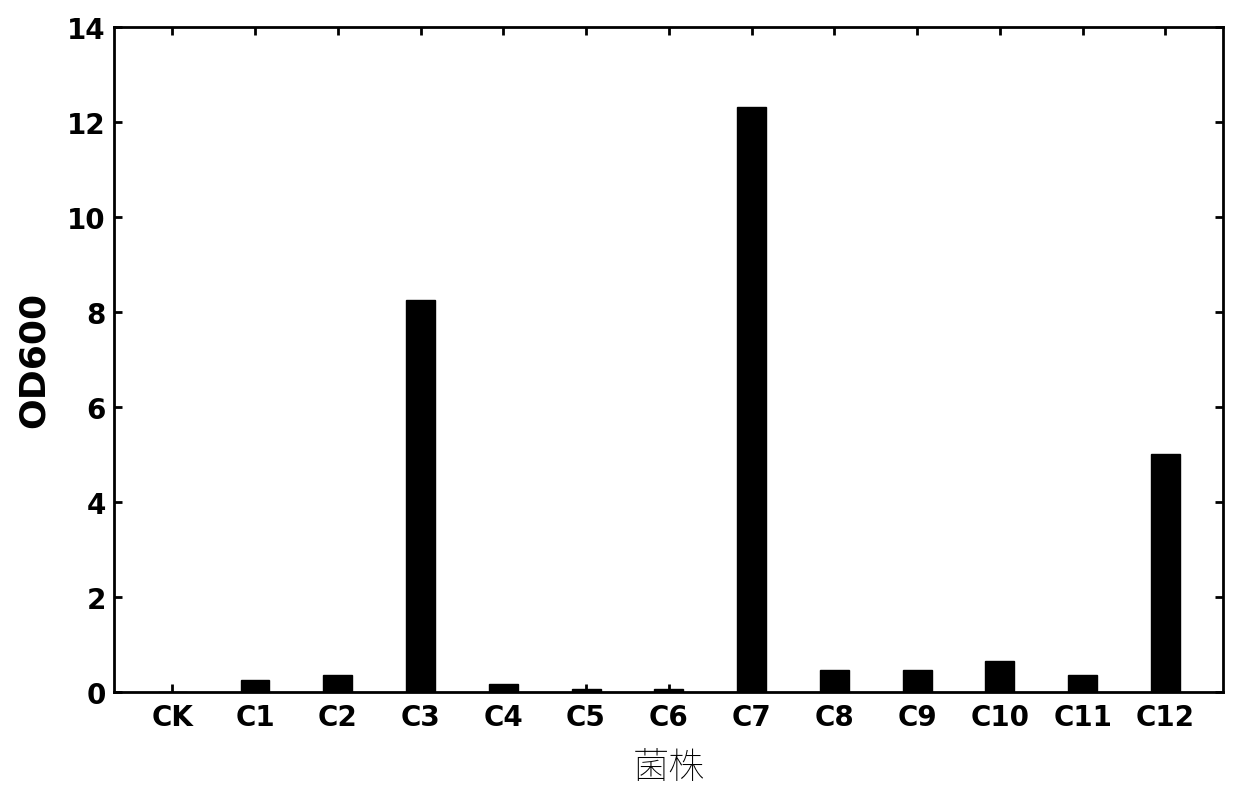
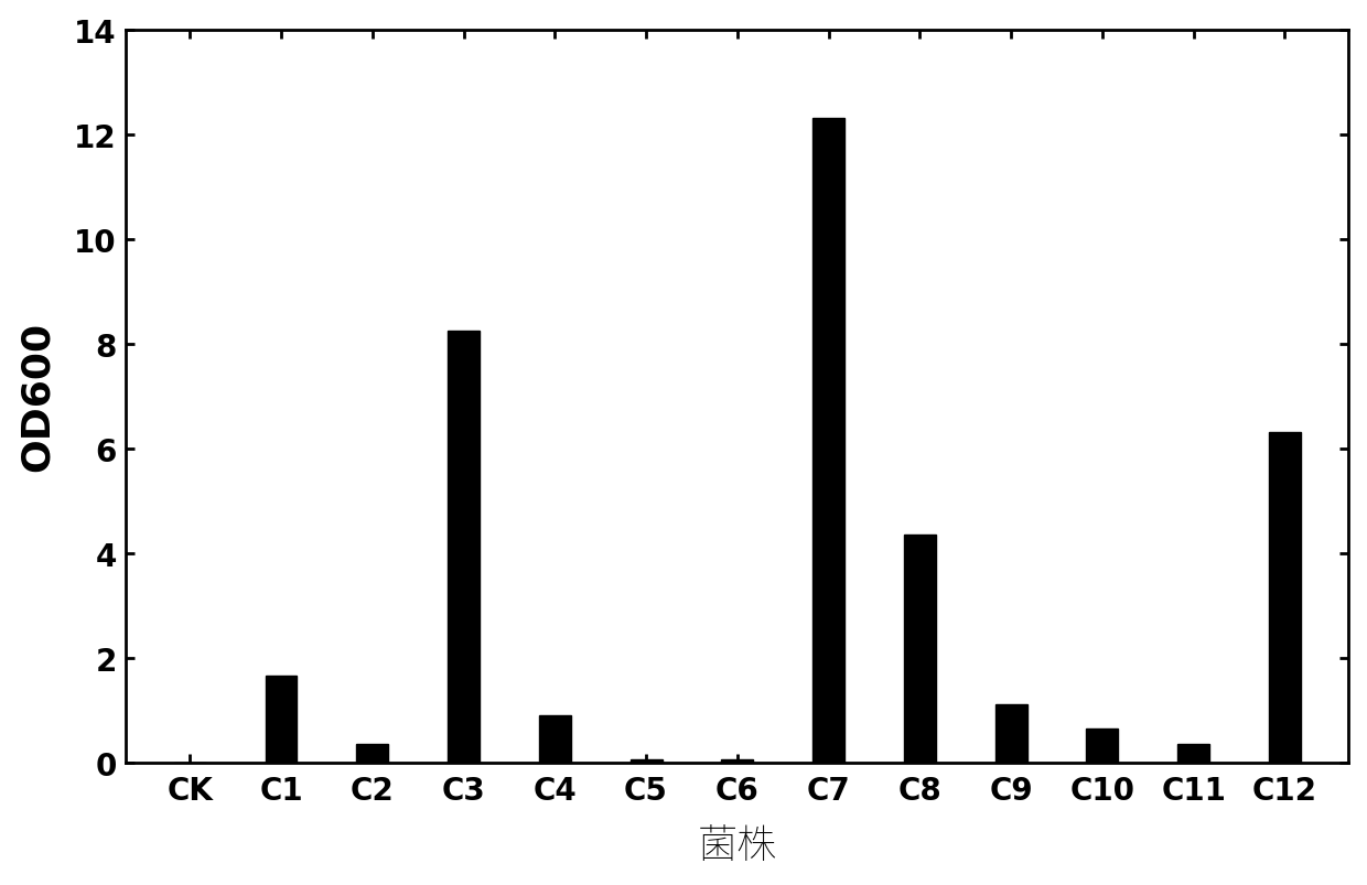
C1: 0.25 -> 1.65
C4: 0.15 -> 0.90
C8: 0.45 -> 4.35
C9: 0.45 -> 1.10
C12: 5.00 -> 6.30
